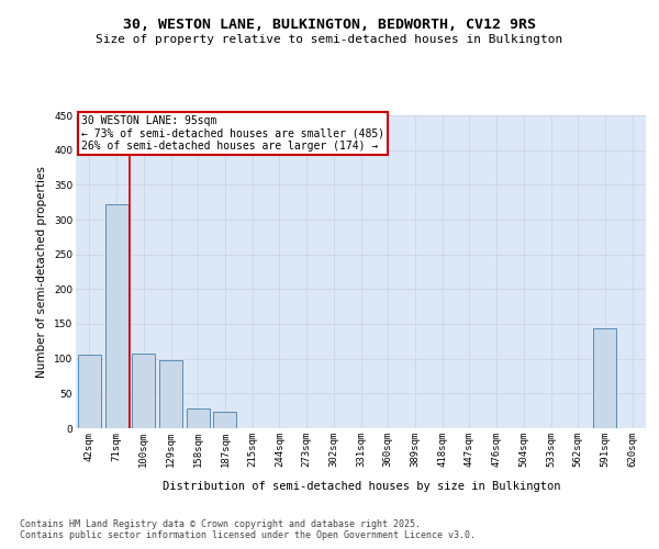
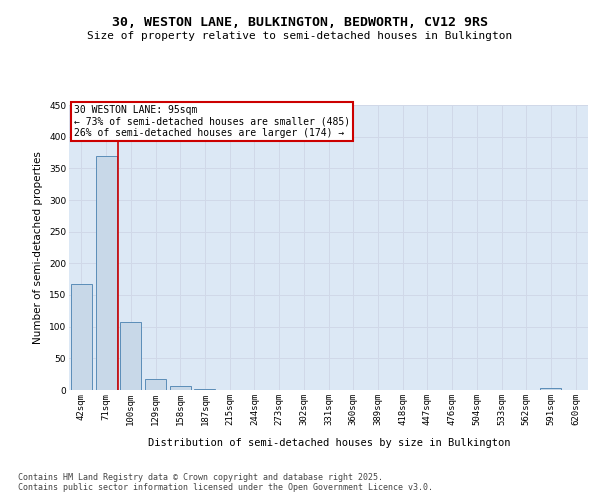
42sqm: 106 -> 168
71sqm: 322 -> 370
129sqm: 98 -> 18
158sqm: 28 -> 6
187sqm: 24 -> 2
591sqm: 144 -> 3
